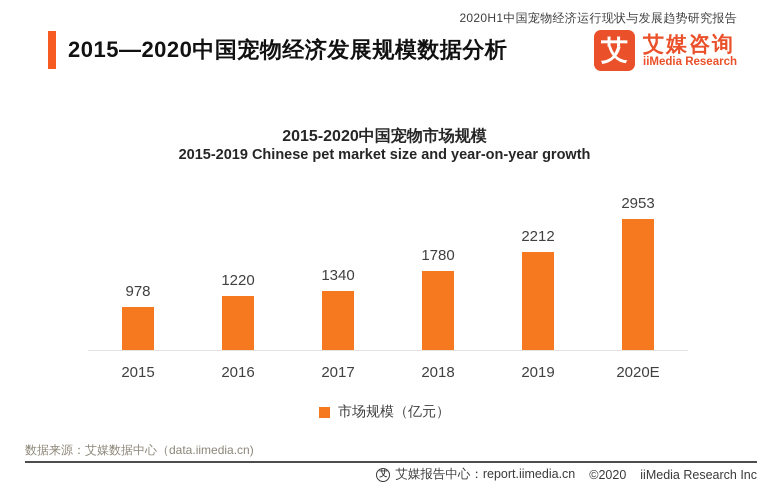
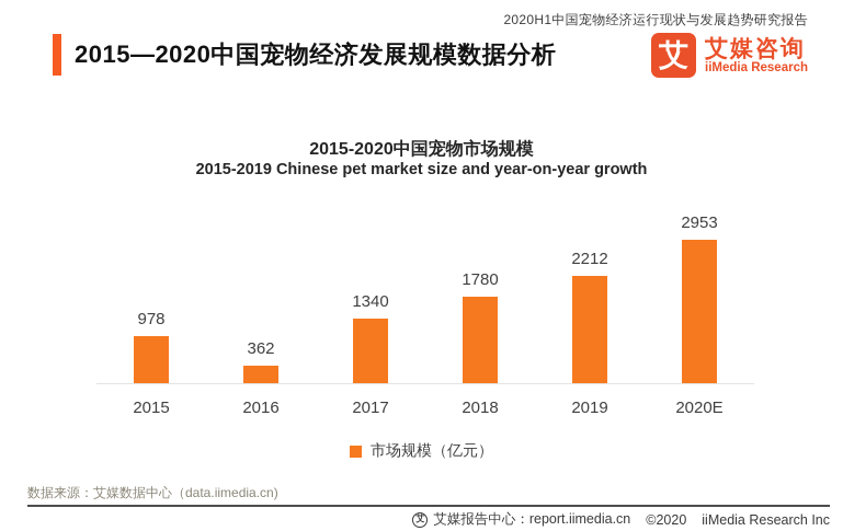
2016: 1220 -> 362
